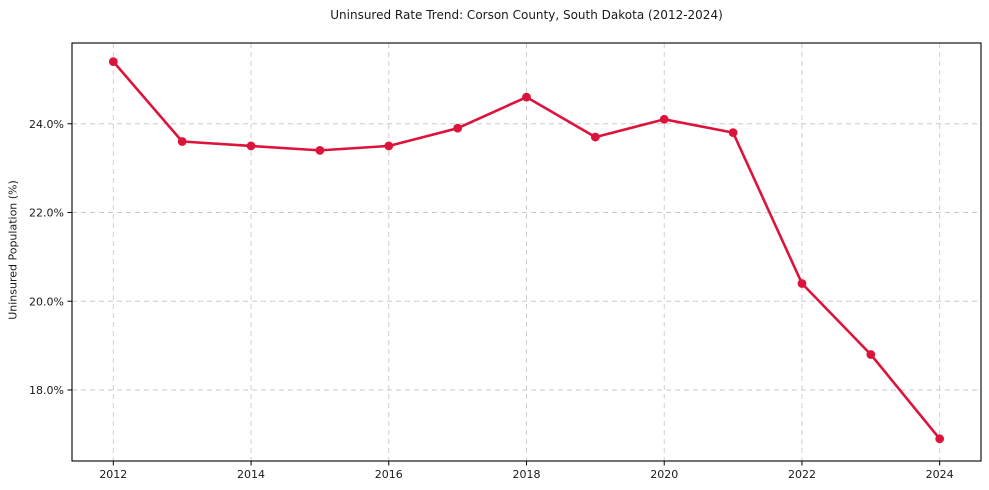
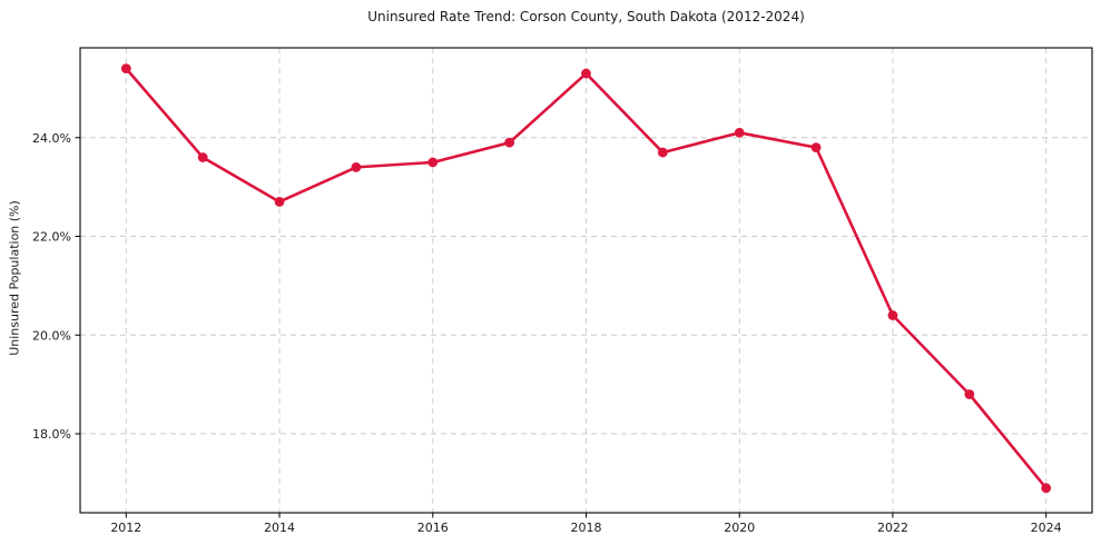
2014: 23.5% -> 22.7%
2018: 24.6% -> 25.3%
